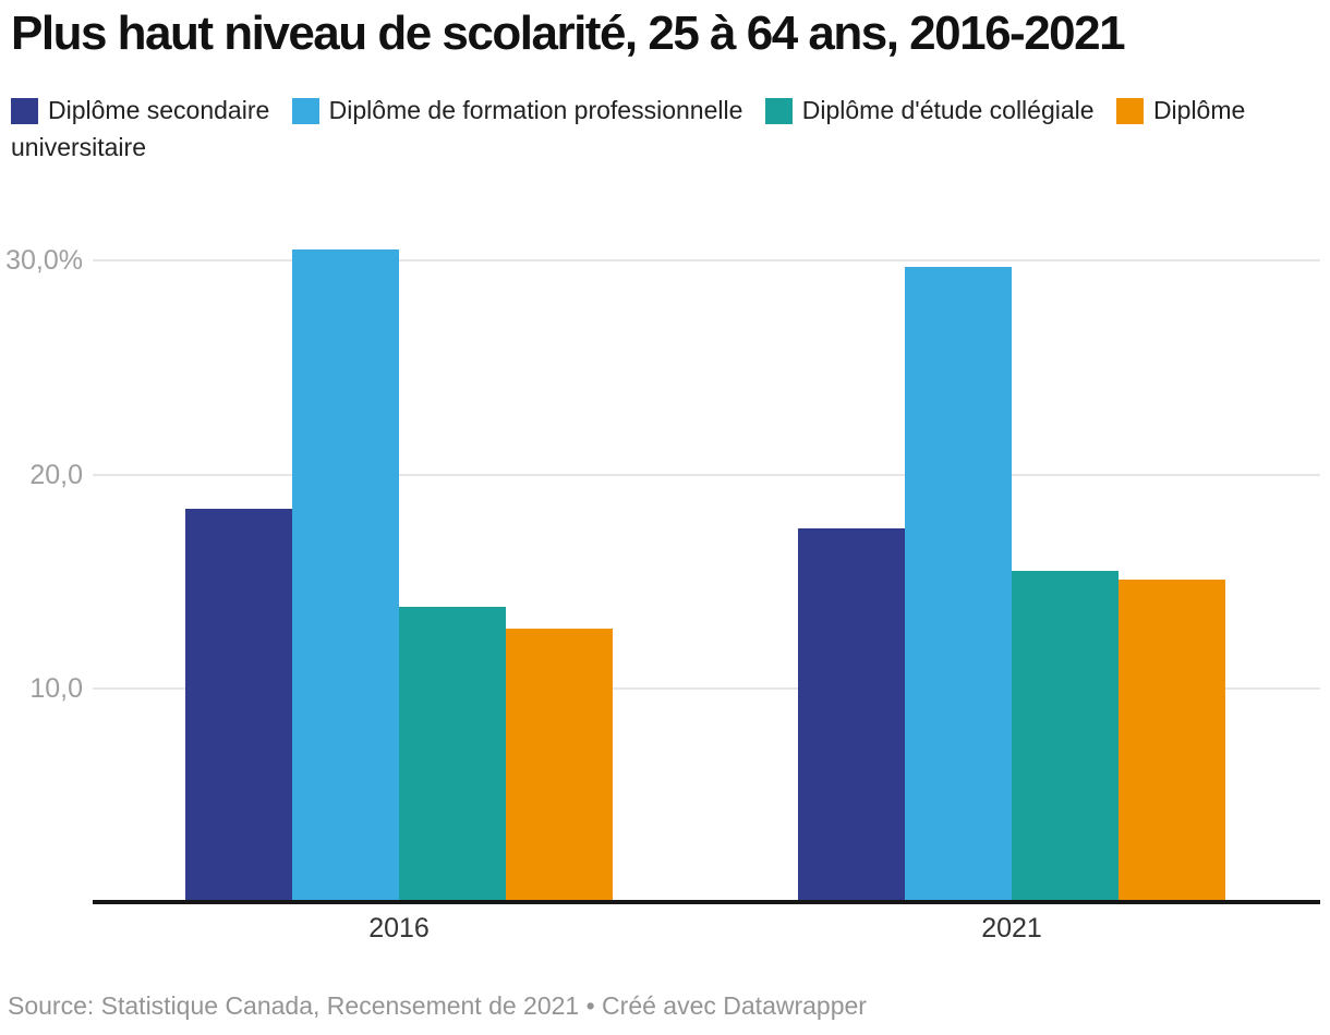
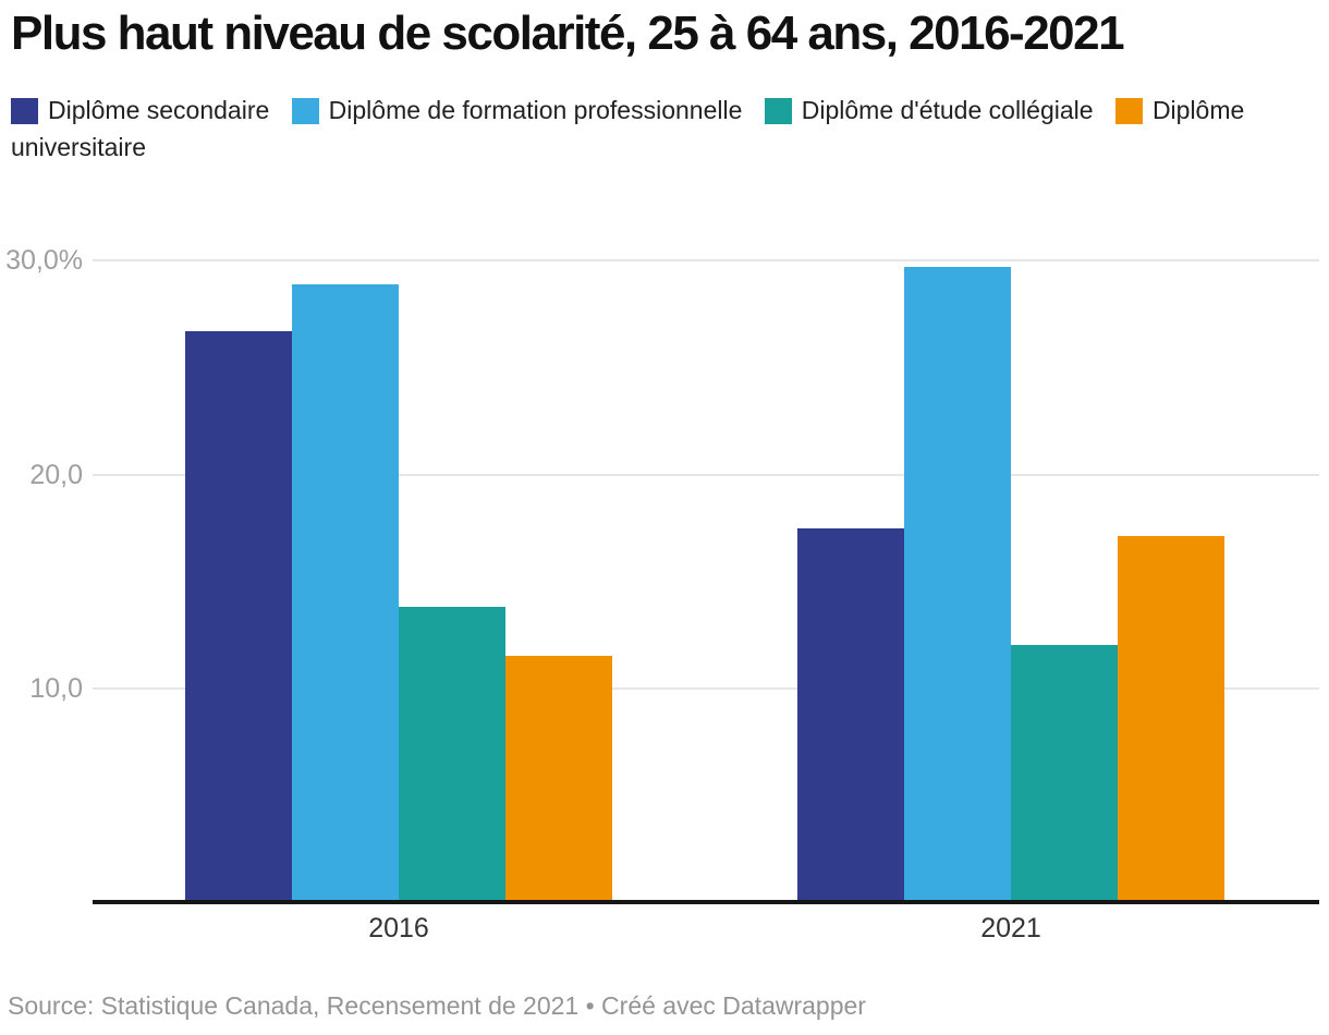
Diplôme secondaire/2016: 18,4% -> 26,7%
Diplôme de formation professionnelle/2016: 30,5% -> 28,9%
Diplôme universitaire/2016: 12,8% -> 11,5%
Diplôme d'étude collégiale/2021: 15,5% -> 12,0%
Diplôme universitaire/2021: 15,1% -> 17,1%
